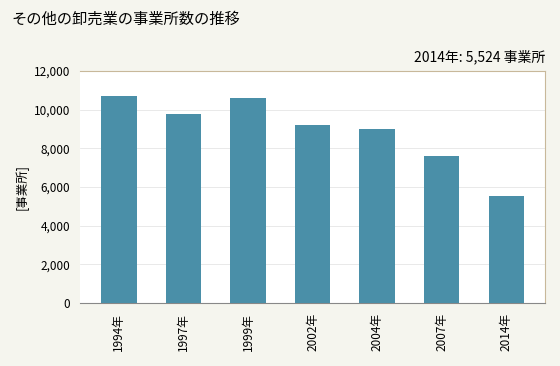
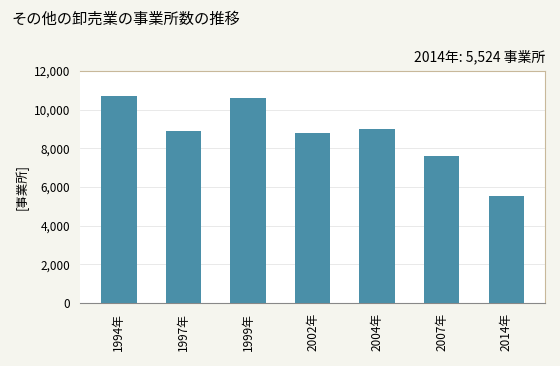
1997年: 9,800 -> 8,900
2002年: 9,200 -> 8,800
